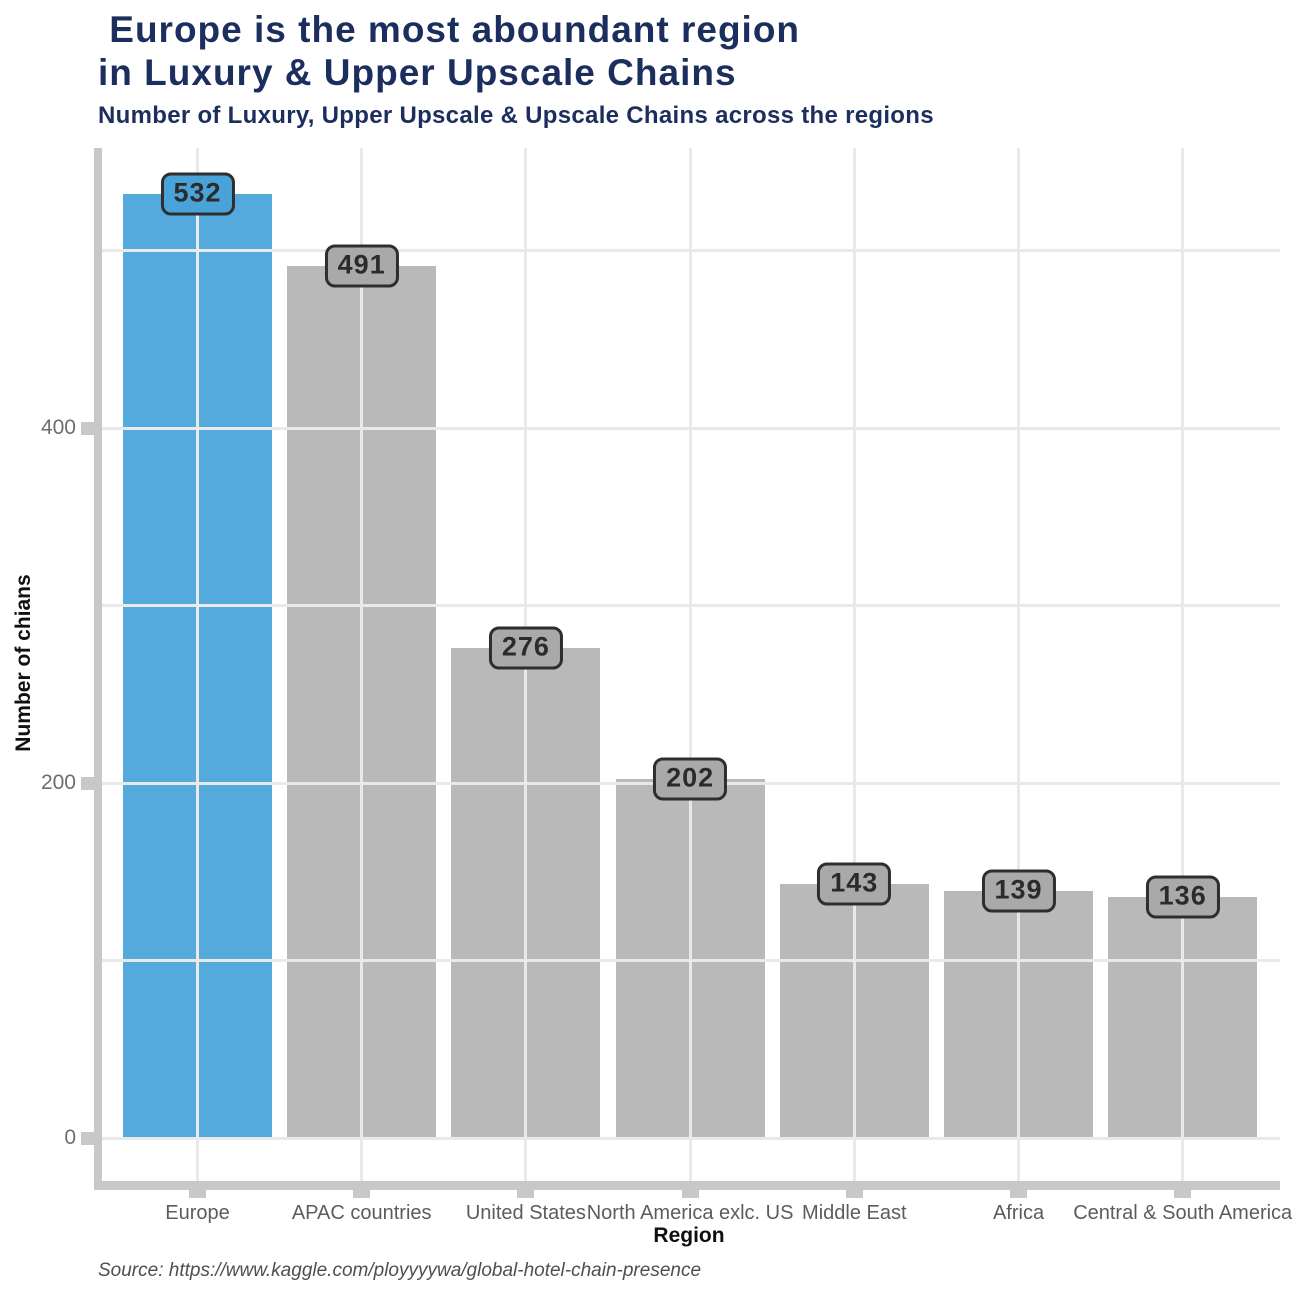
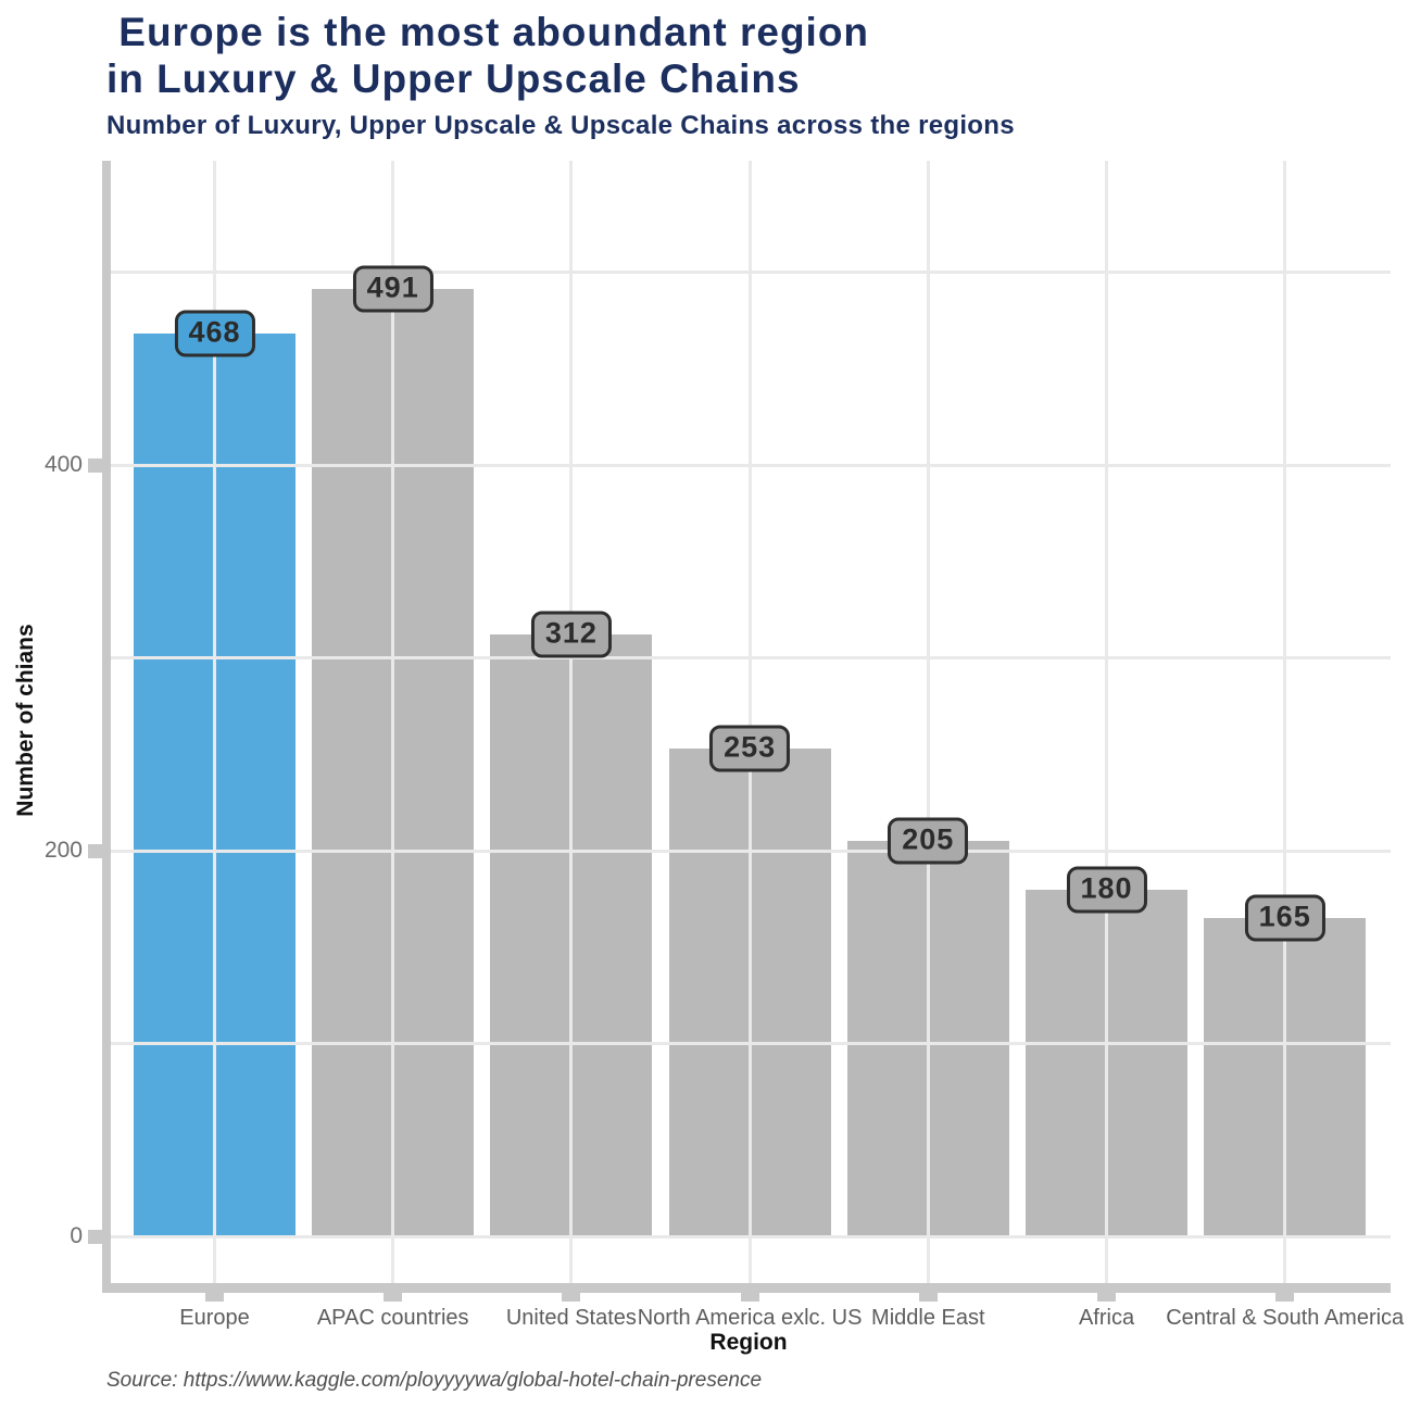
Europe: 532 -> 468
United States: 276 -> 312
North America exlc. US: 202 -> 253
Middle East: 143 -> 205
Africa: 139 -> 180
Central & South America: 136 -> 165
